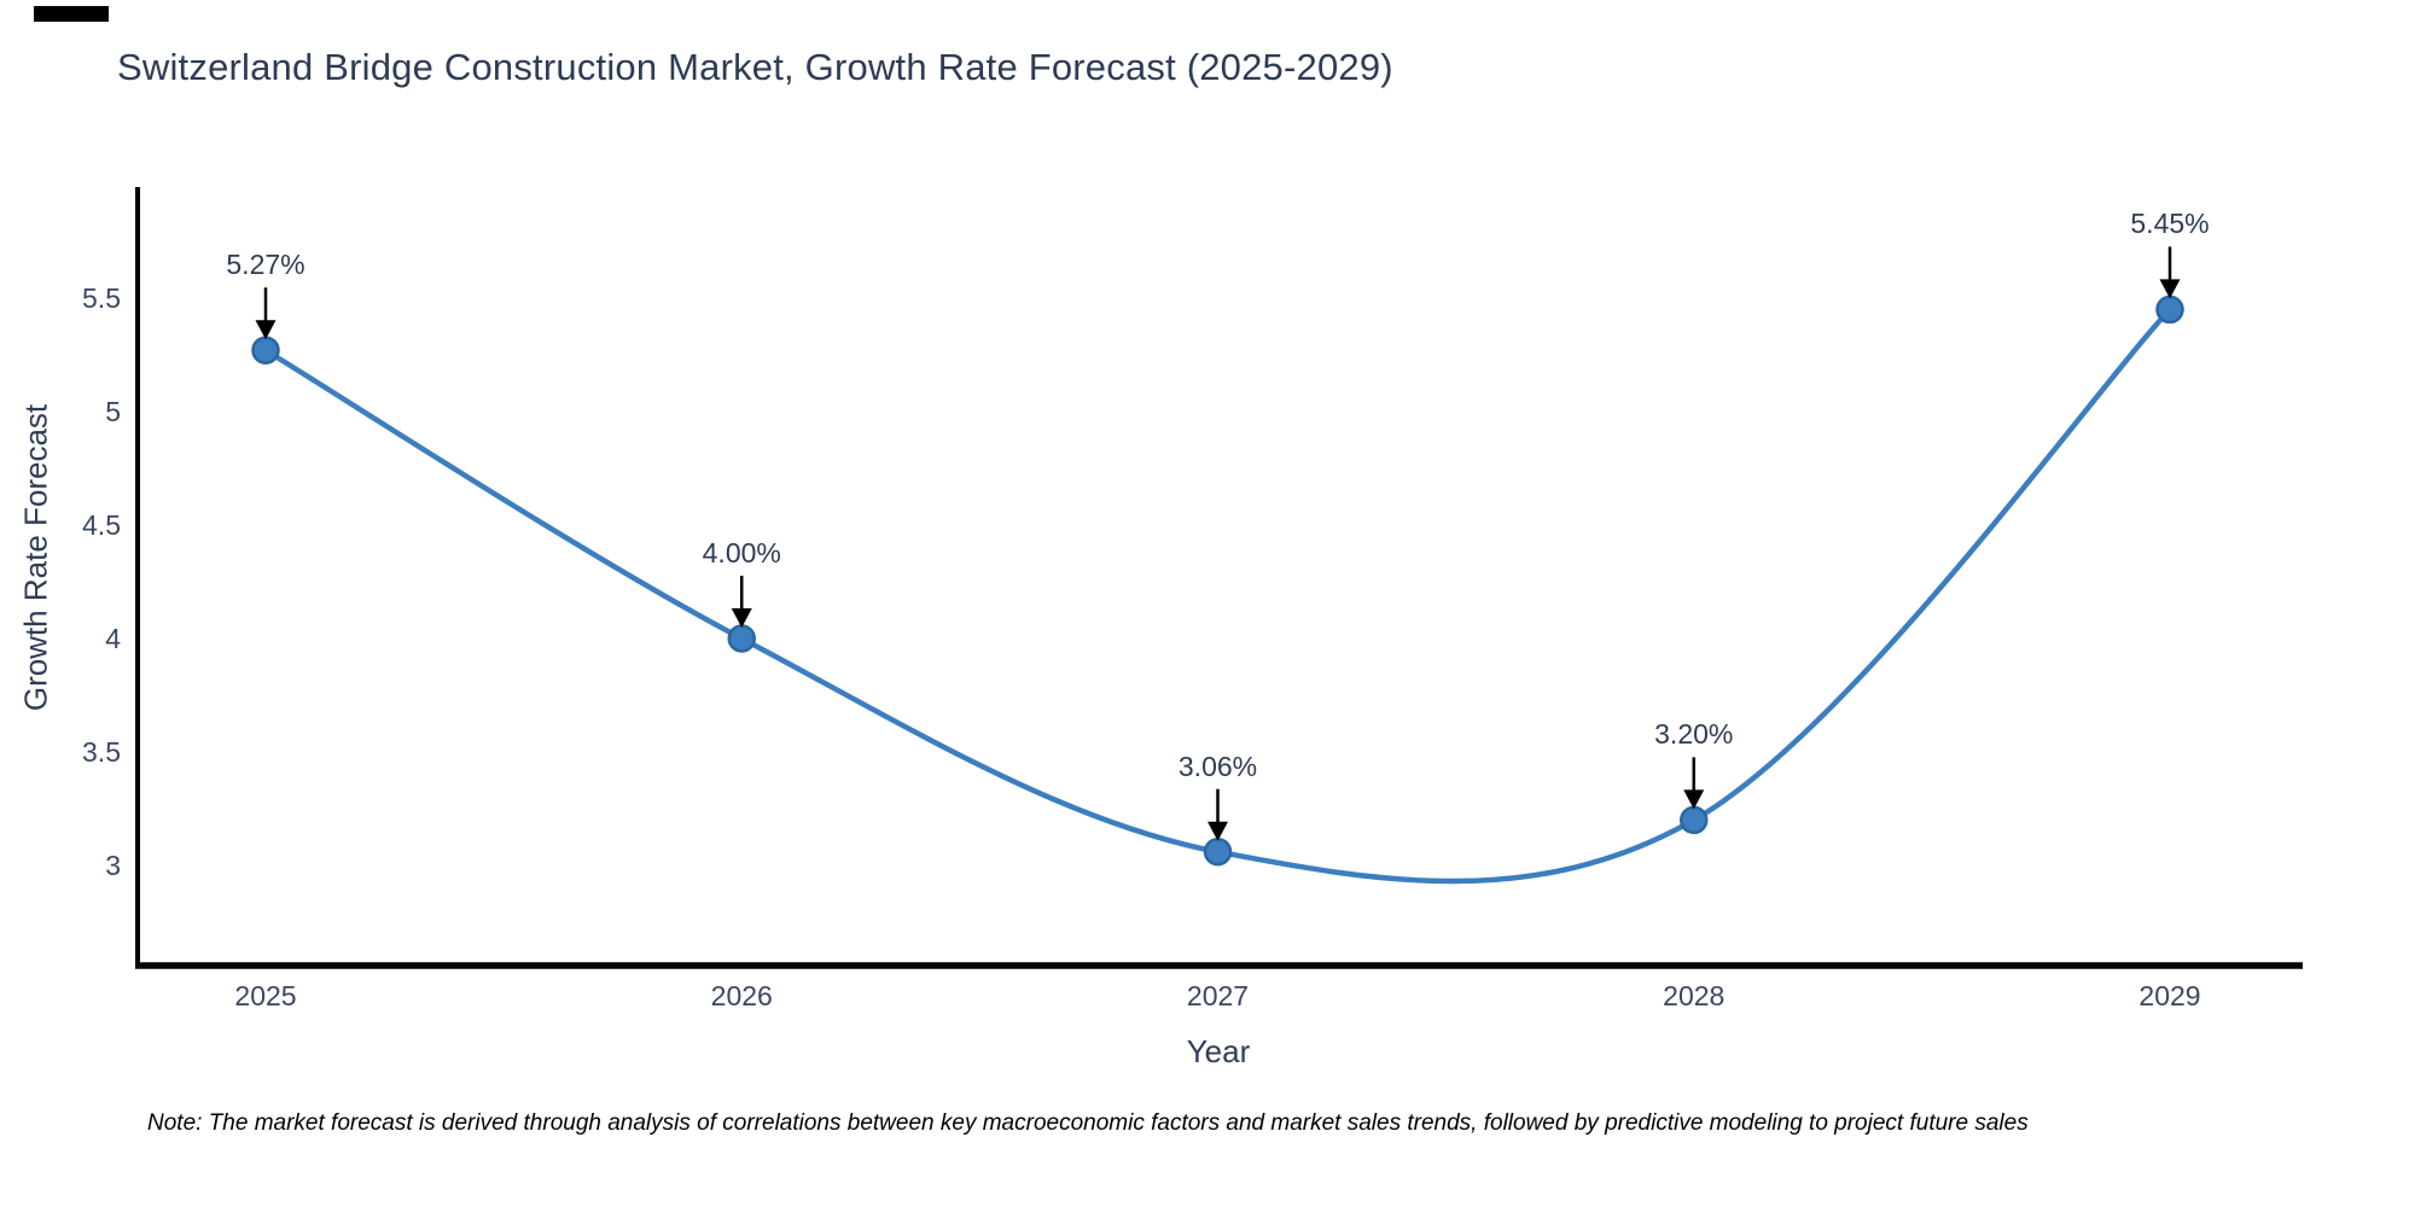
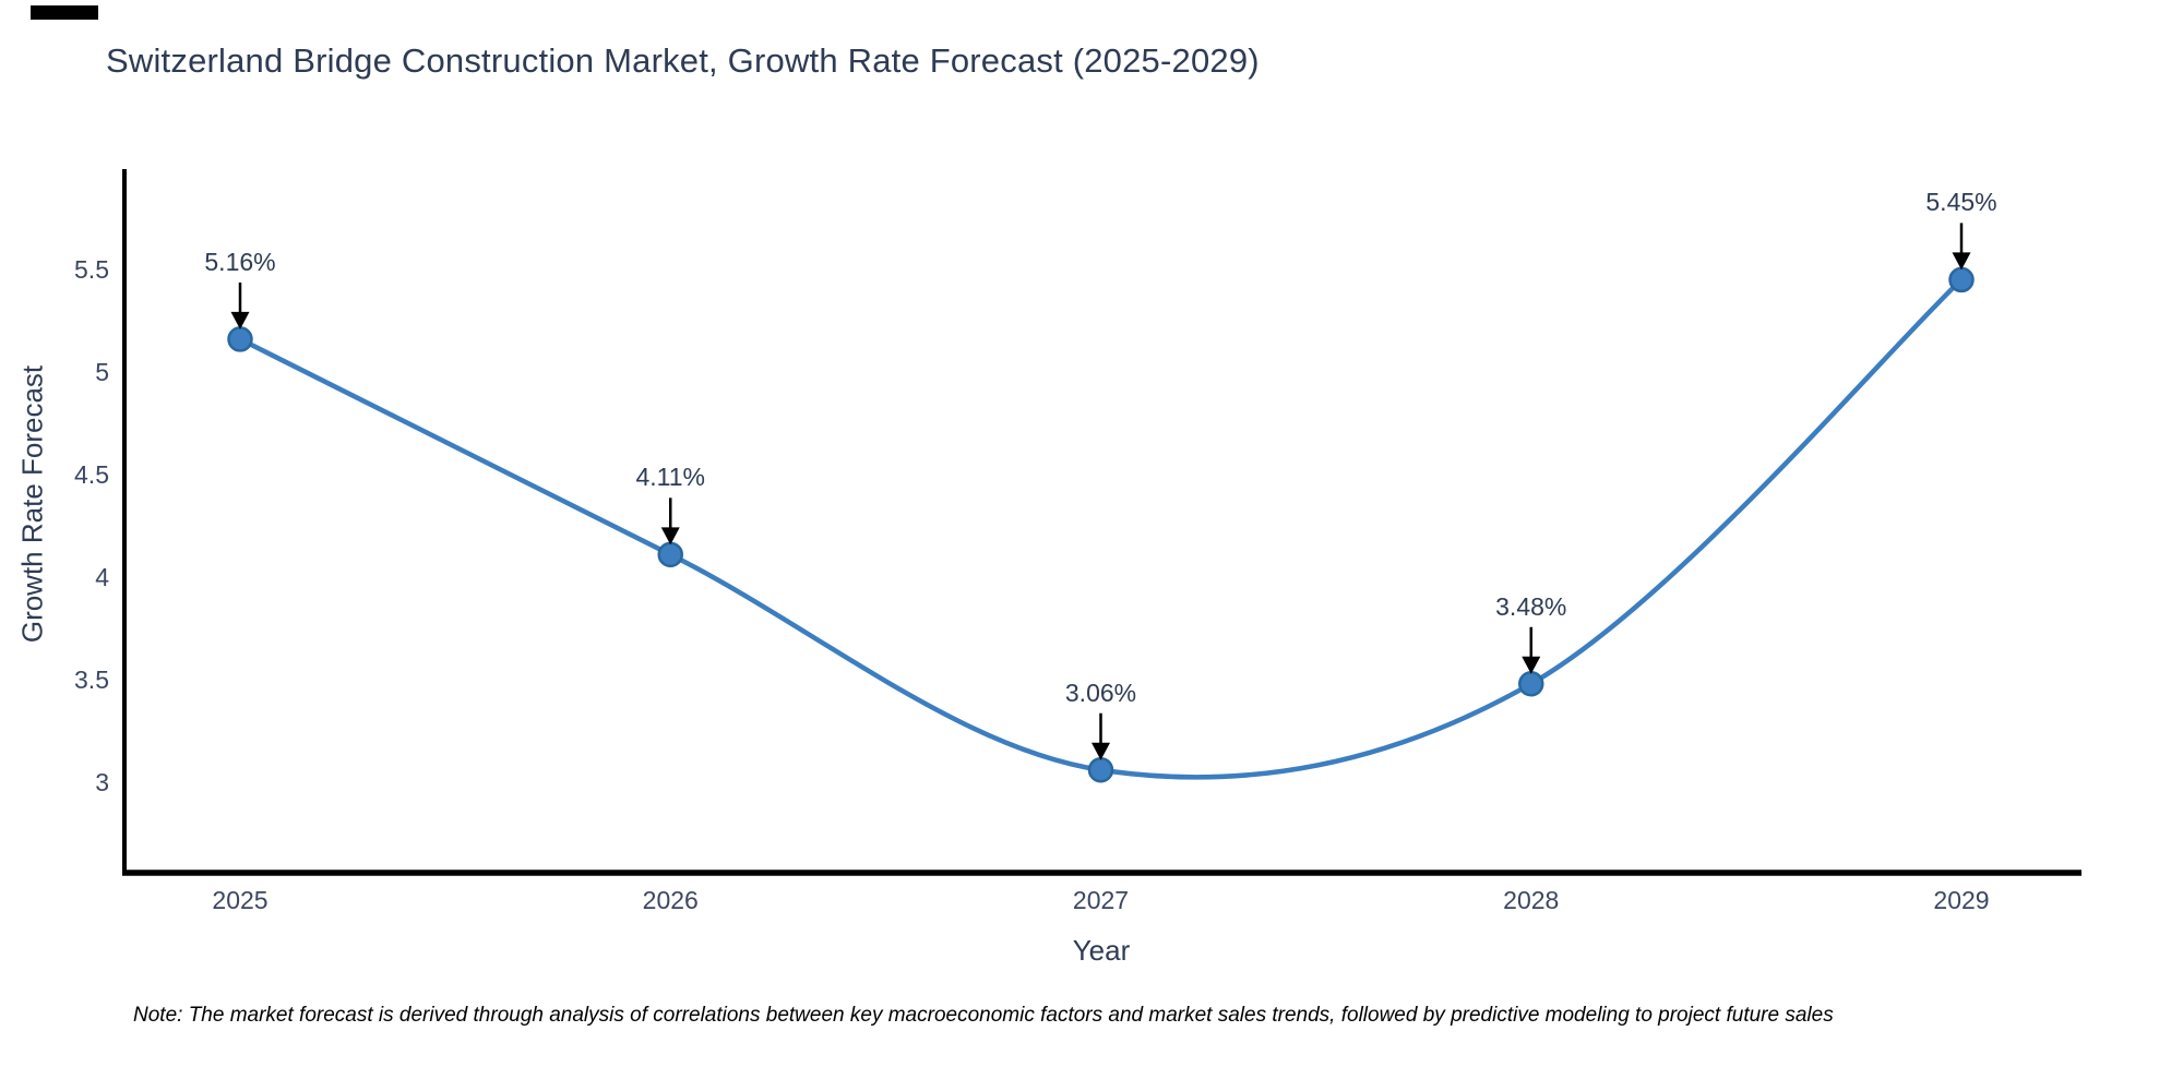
2025: 5.27% -> 5.16%
2026: 4.00% -> 4.11%
2028: 3.20% -> 3.48%
